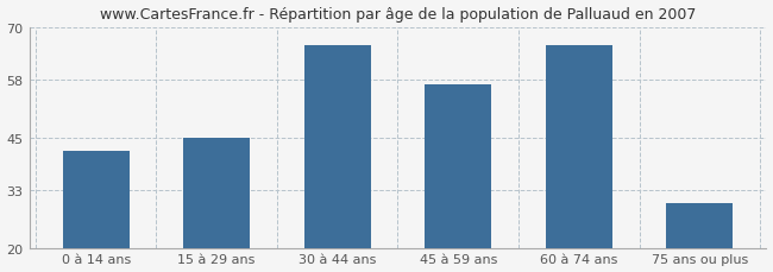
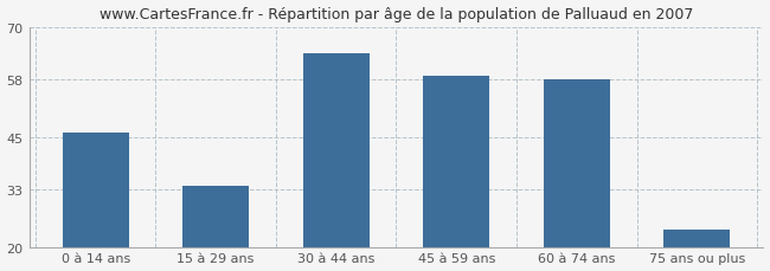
0 à 14 ans: 42 -> 46
15 à 29 ans: 45 -> 34
30 à 44 ans: 66 -> 64
45 à 59 ans: 57 -> 59
60 à 74 ans: 66 -> 58
75 ans ou plus: 30 -> 24
